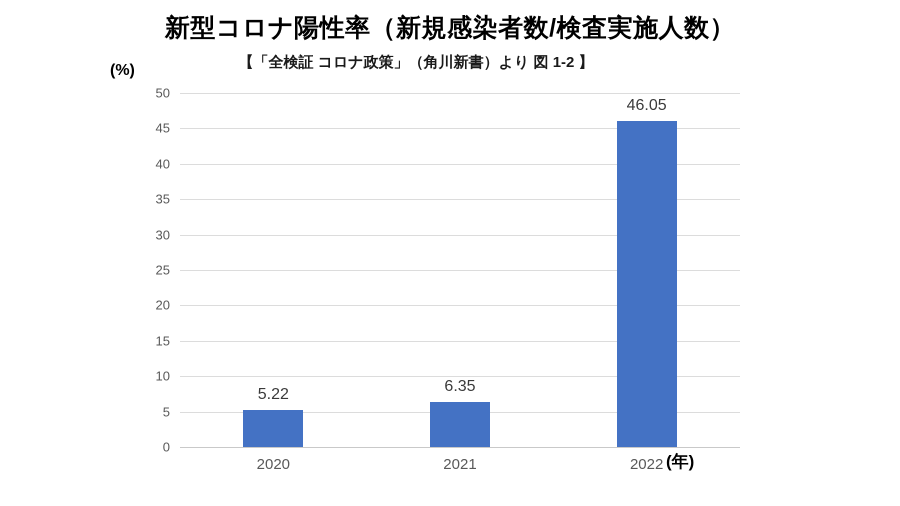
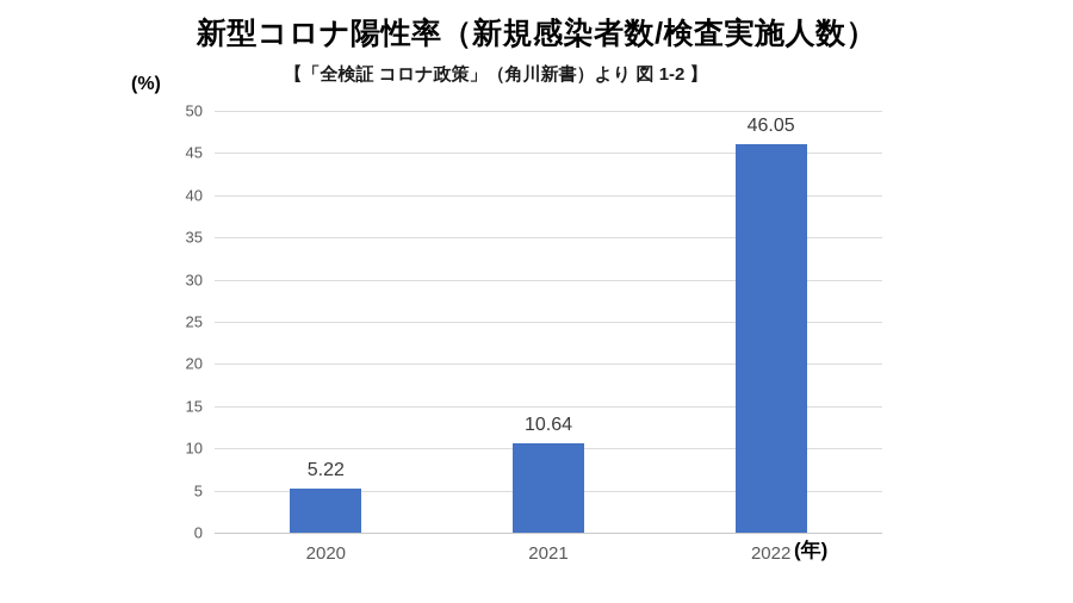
2021: 6.35 -> 10.64
